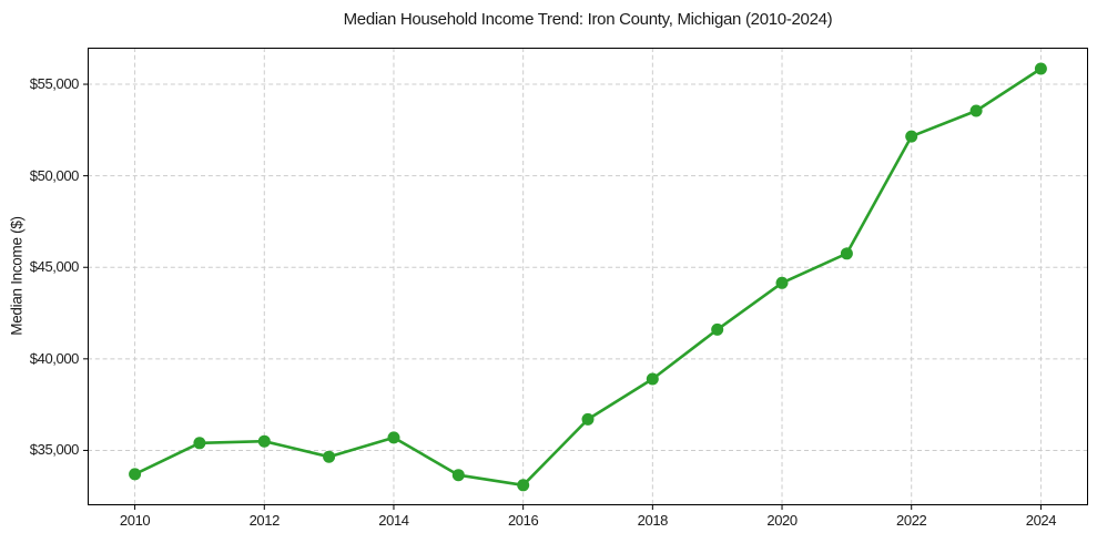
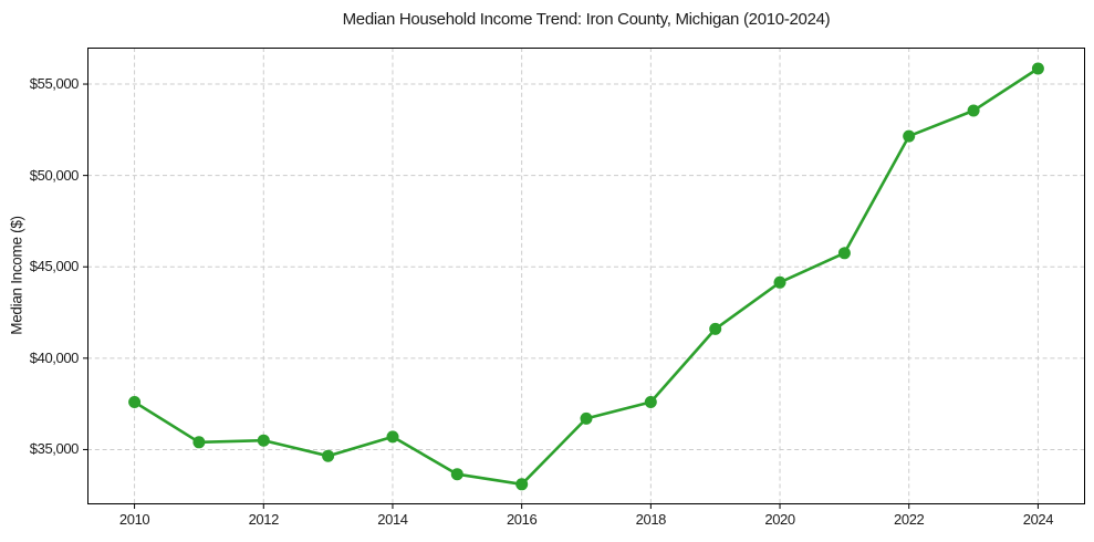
2010: $33700 -> $37600
2018: $38900 -> $37600
